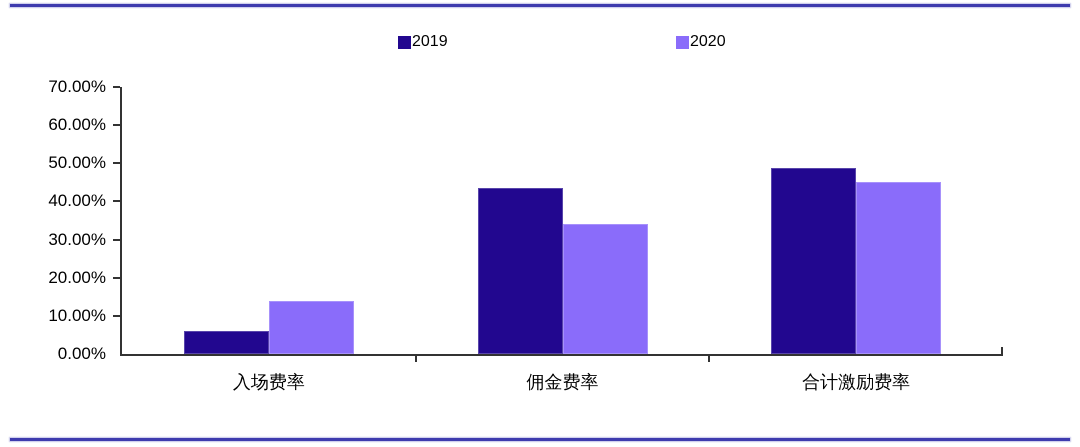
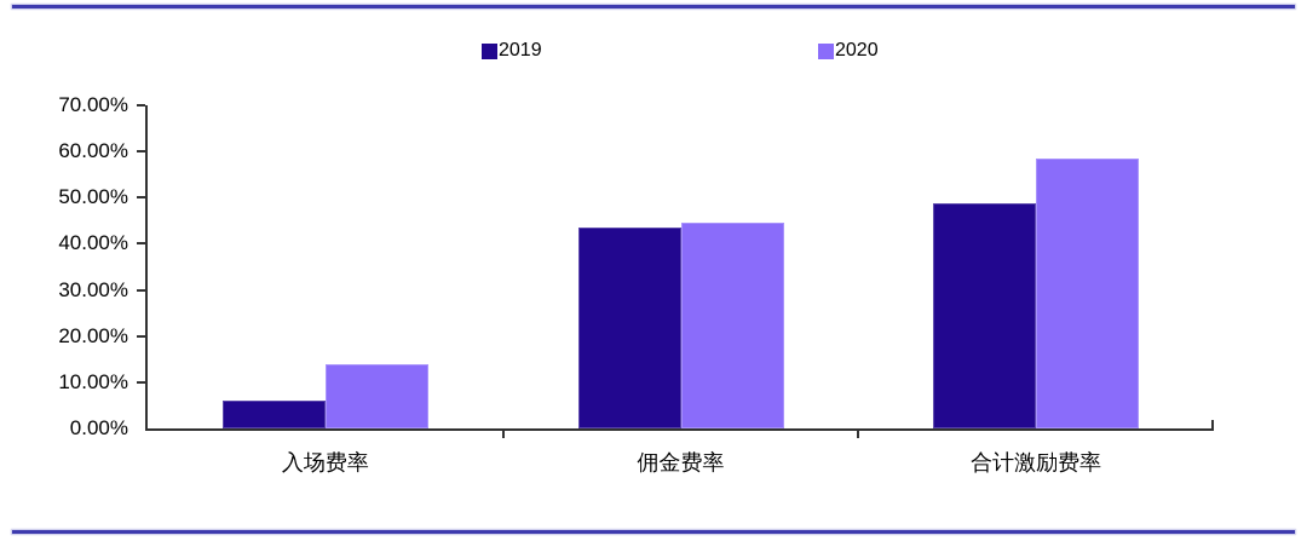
2020/佣金费率: 34% -> 44%
2020/合计激励费率: 45% -> 58%
